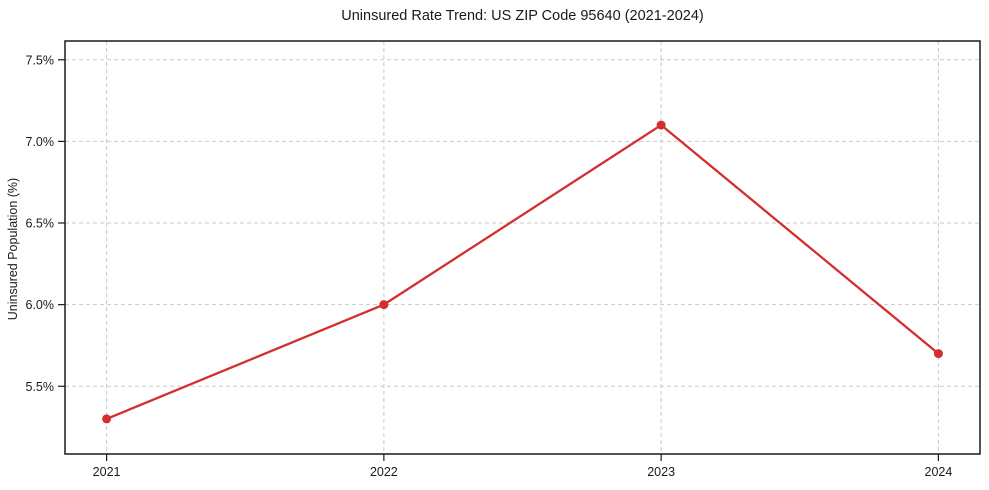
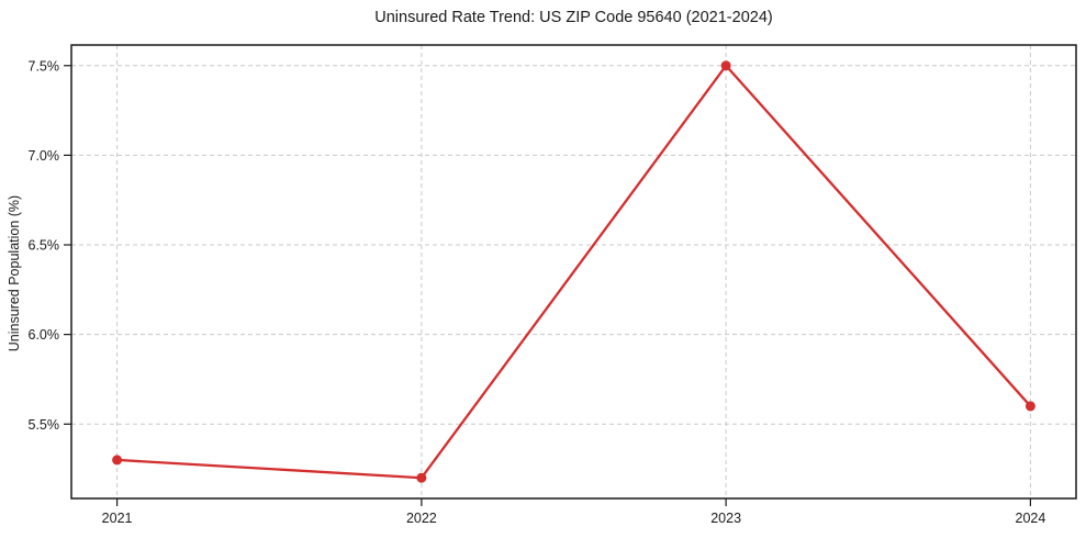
2022: 6.0% -> 5.2%
2023: 7.1% -> 7.5%
2024: 5.7% -> 5.6%
